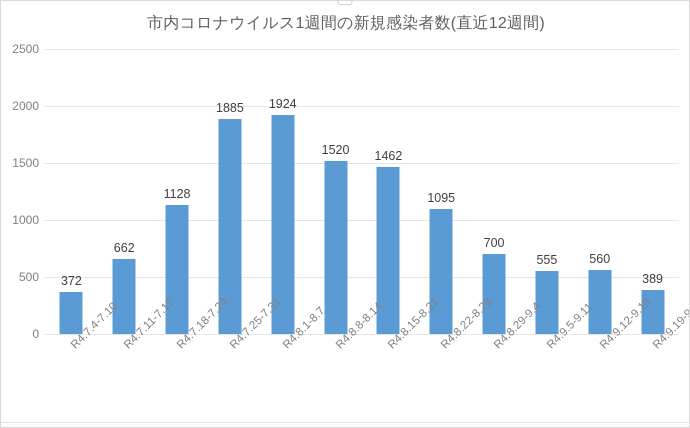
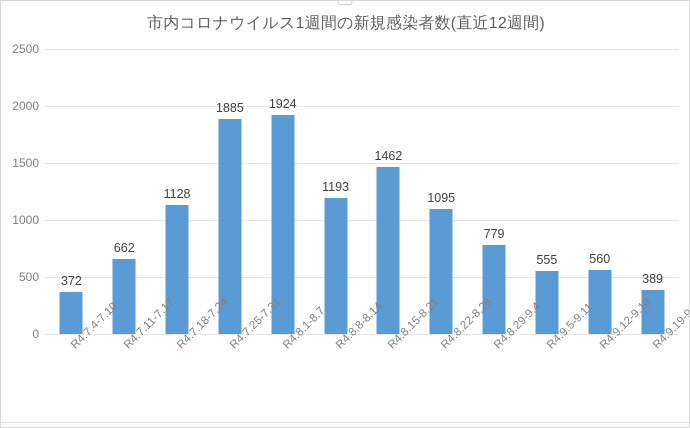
R4.8.8-8.14: 1520 -> 1193
R4.8.29-9.4: 700 -> 779
